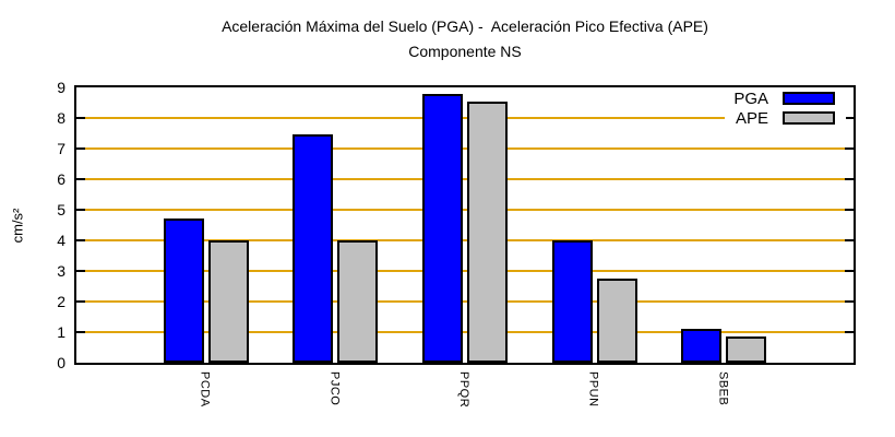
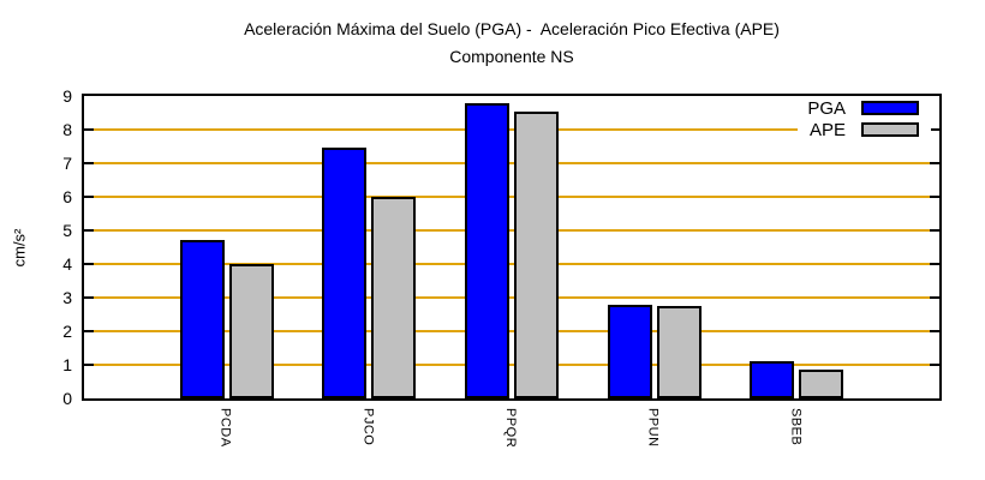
APE/PJCO: 4.0 -> 6.0
PGA/PPUN: 4.0 -> 2.8
